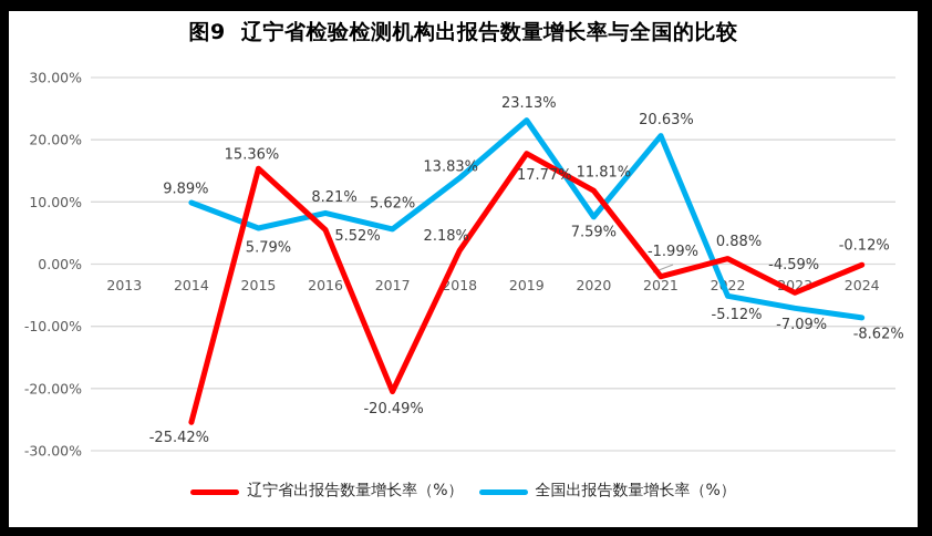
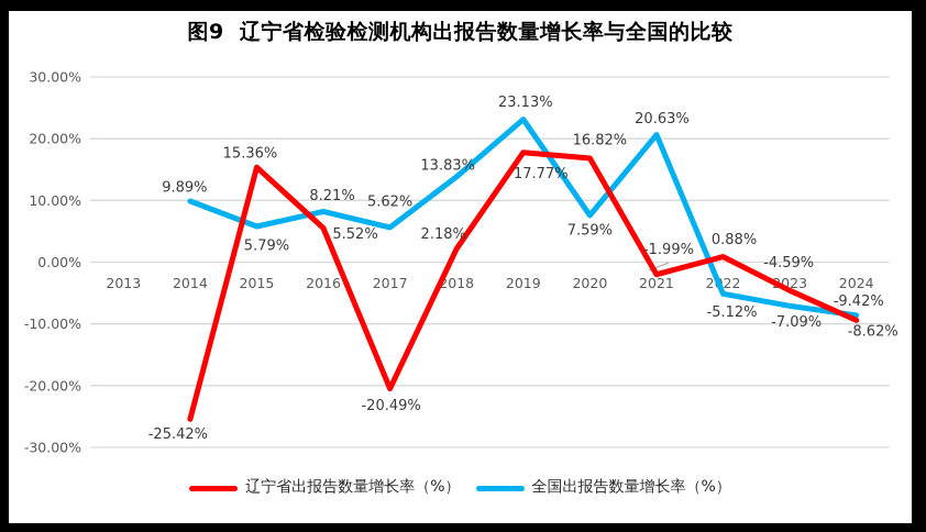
辽宁省出报告数量增长率（%）/2020: 11.81% -> 16.82%
辽宁省出报告数量增长率（%）/2024: -0.12% -> -9.42%
